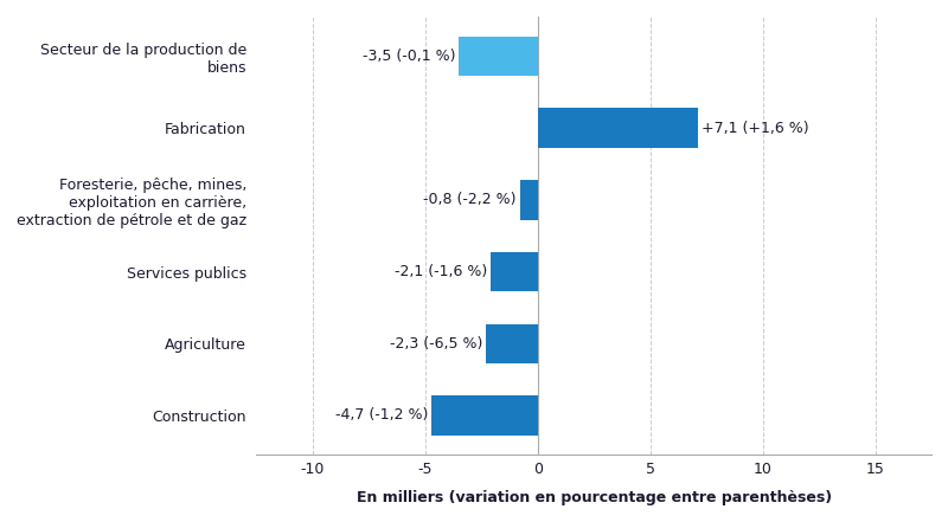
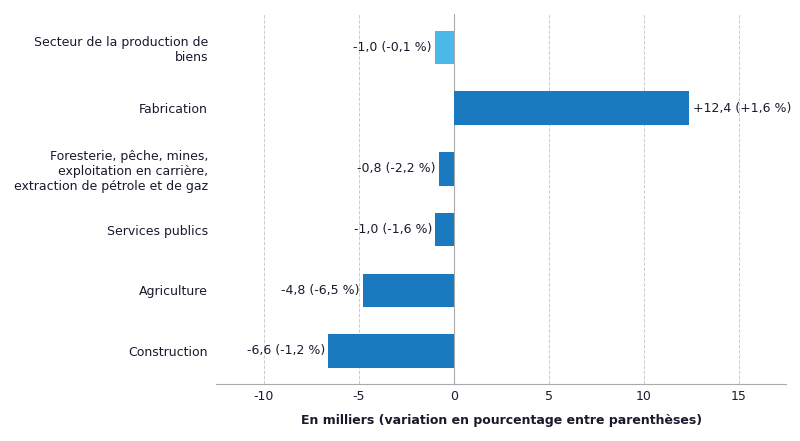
Secteur de la production de biens: -3,5 -> -1,0
Fabrication: +7,1 -> +12,4
Services publics: -2,1 -> -1,0
Agriculture: -2,3 -> -4,8
Construction: -4,7 -> -6,6
